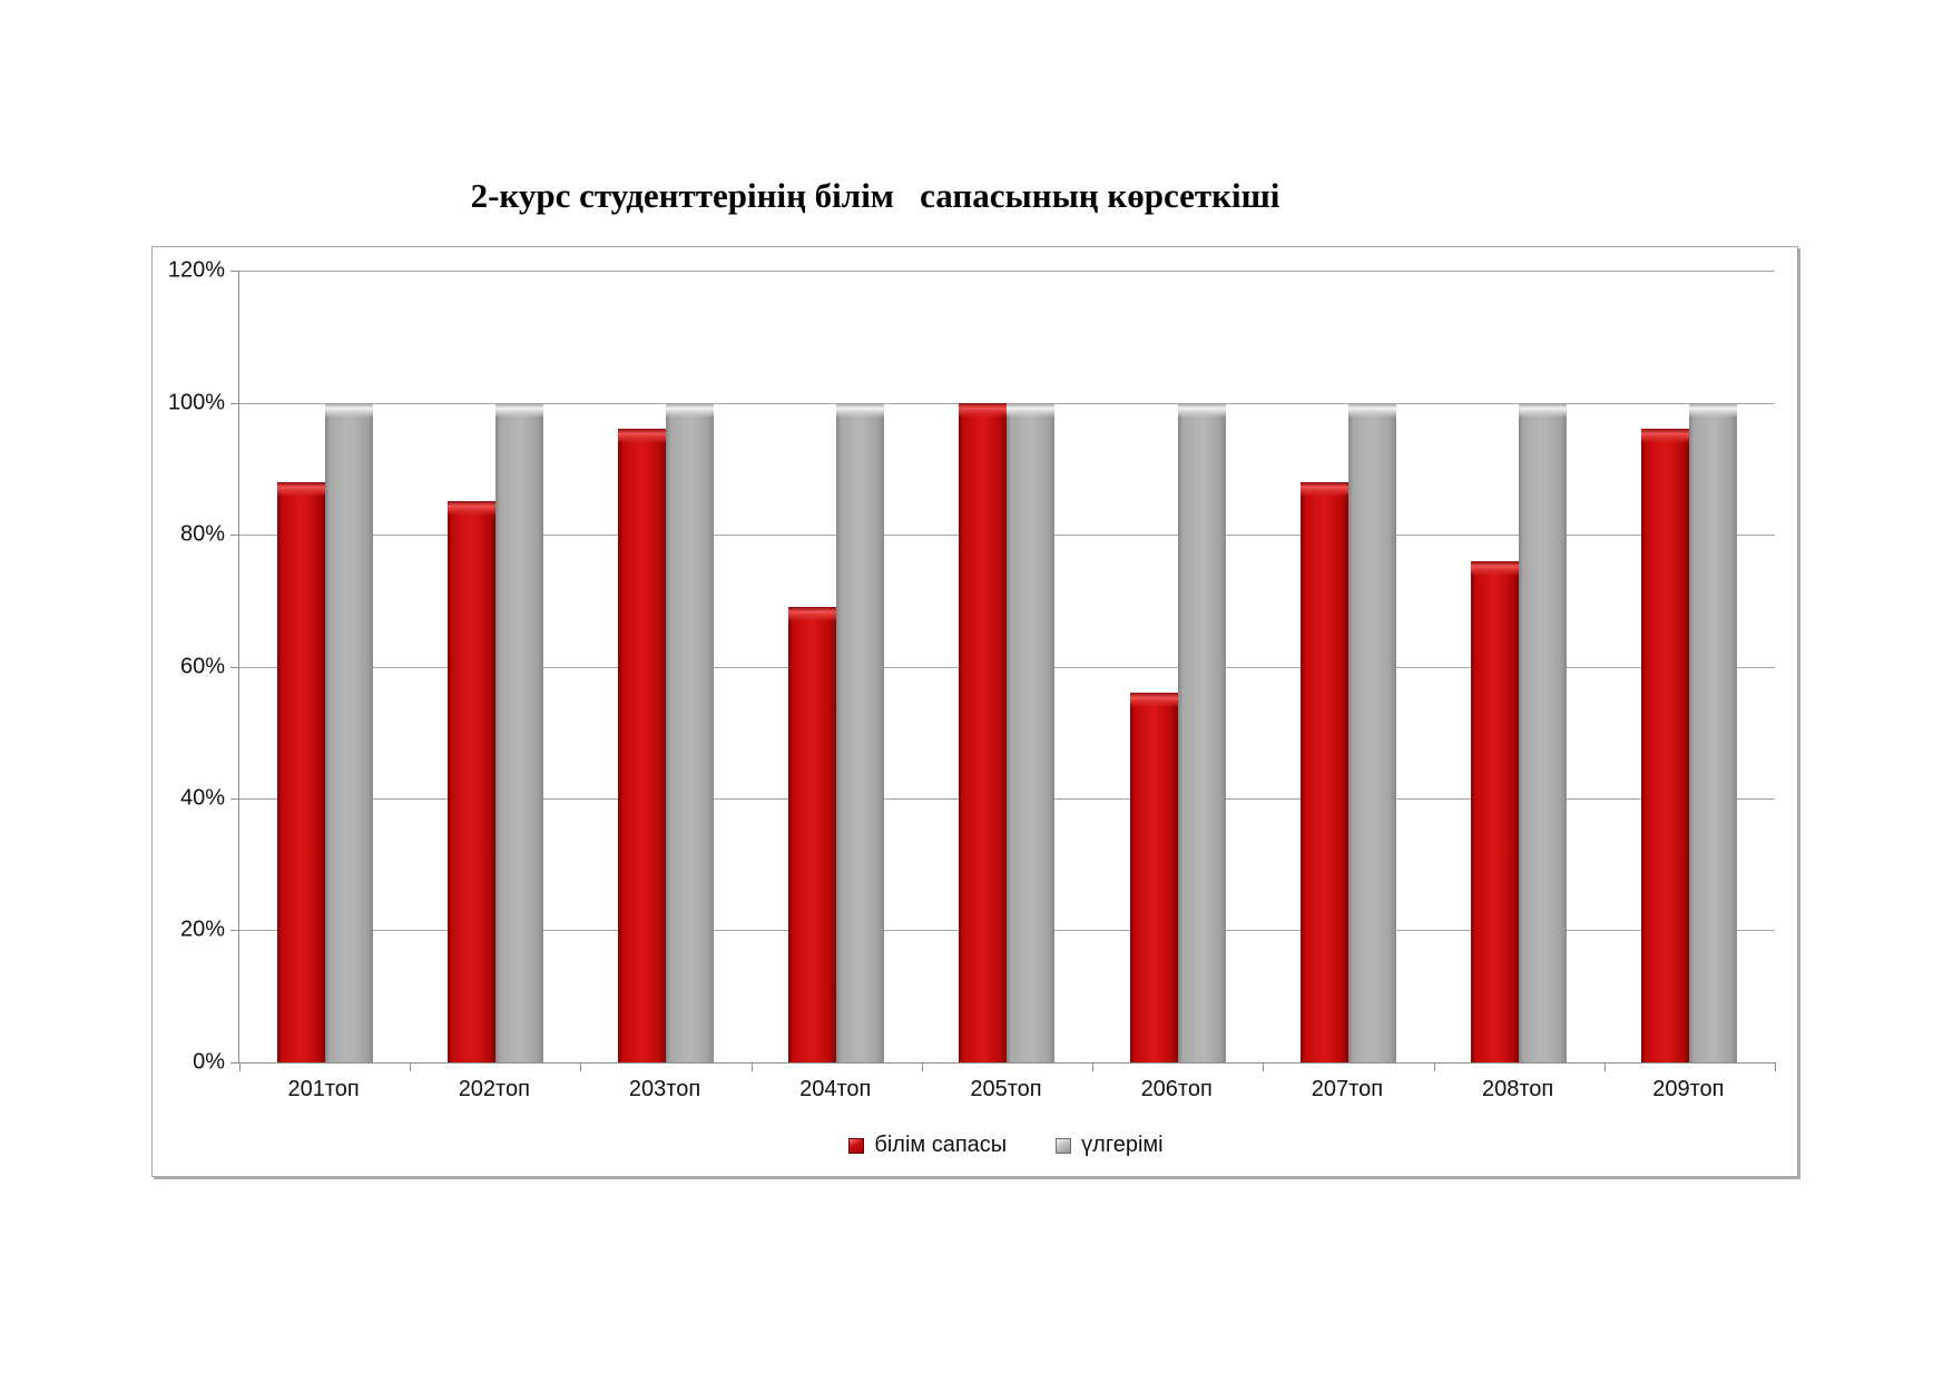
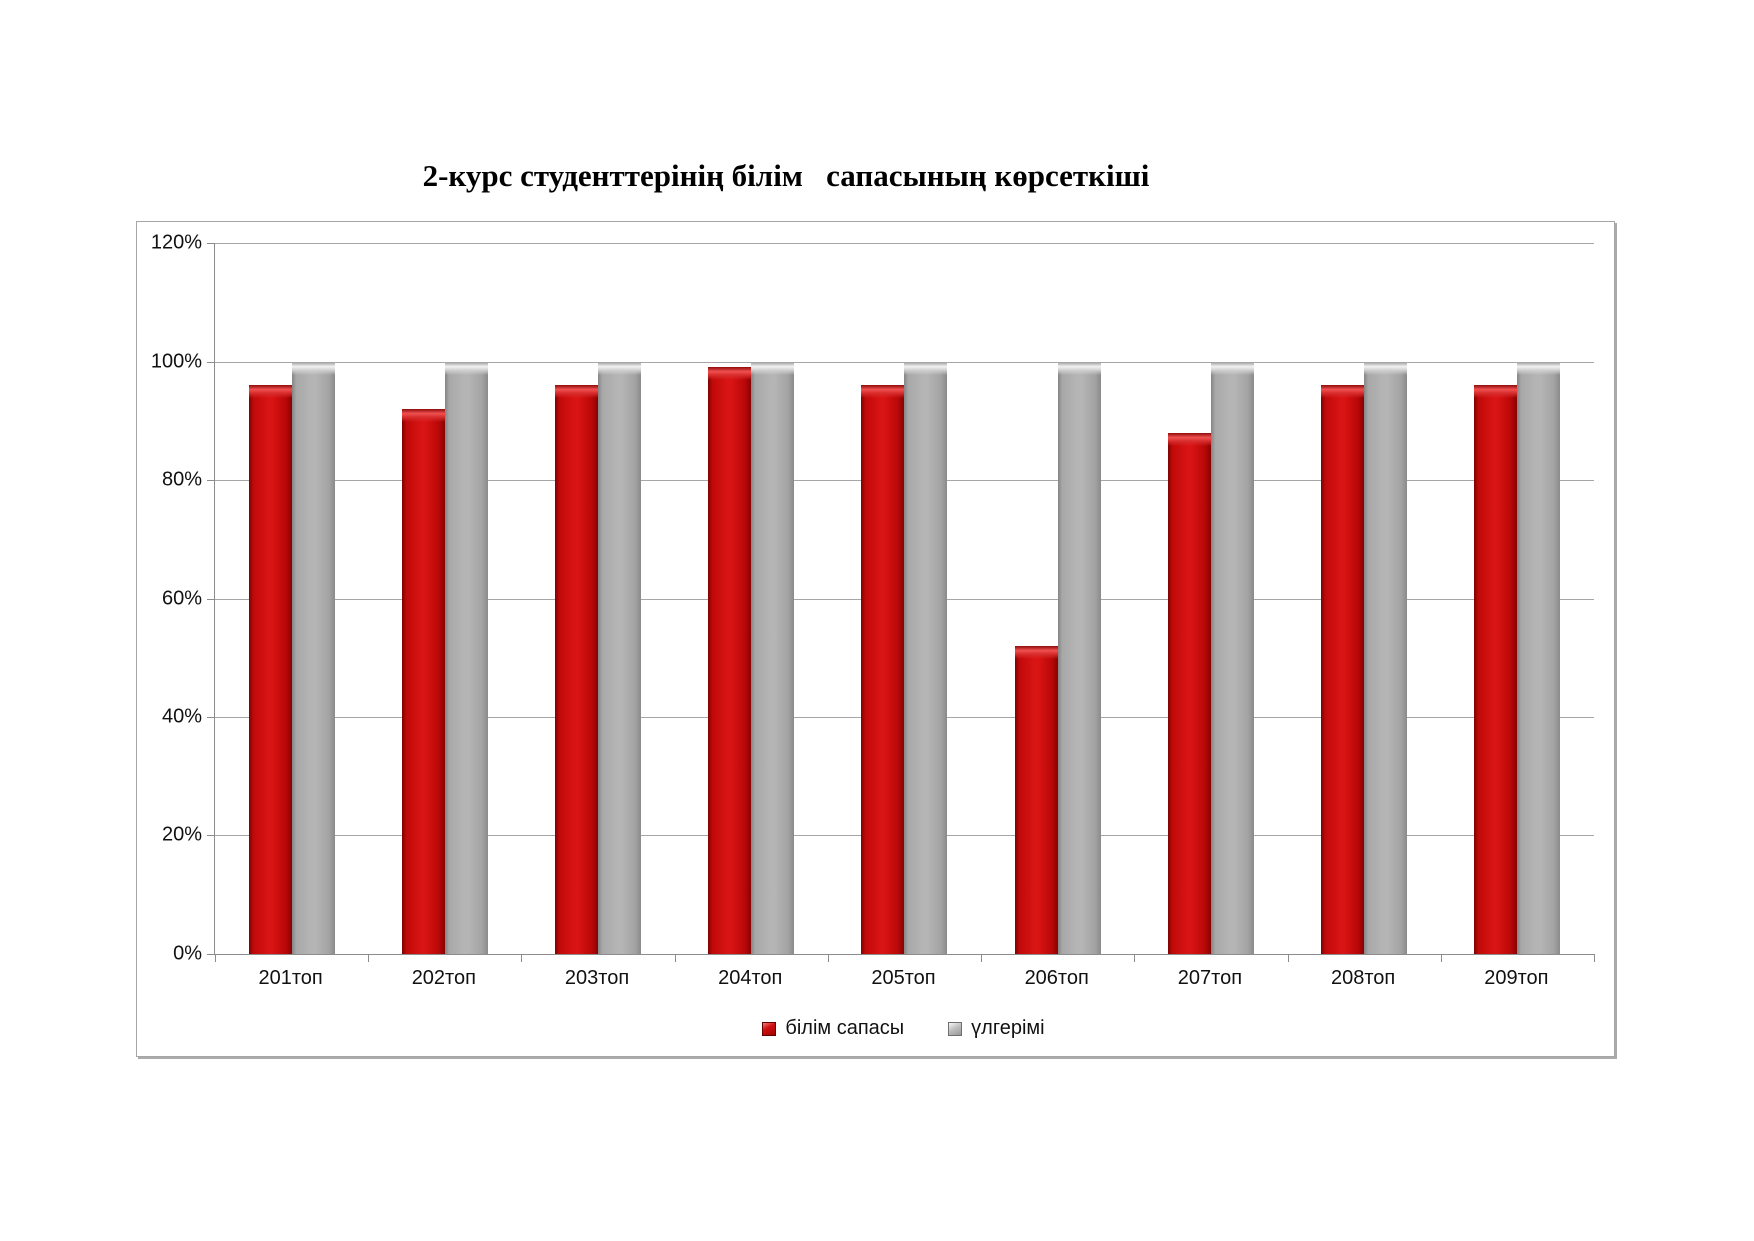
білім сапасы/201топ: 88% -> 96%
білім сапасы/202топ: 85% -> 92%
білім сапасы/204топ: 69% -> 99%
білім сапасы/205топ: 100% -> 96%
білім сапасы/206топ: 56% -> 52%
білім сапасы/208топ: 76% -> 96%
